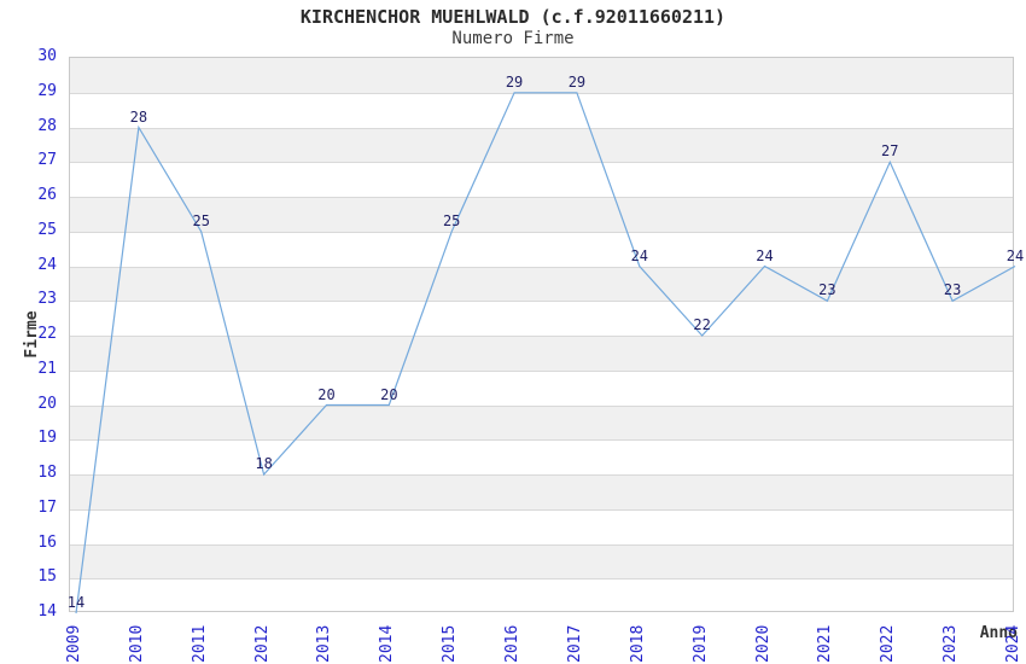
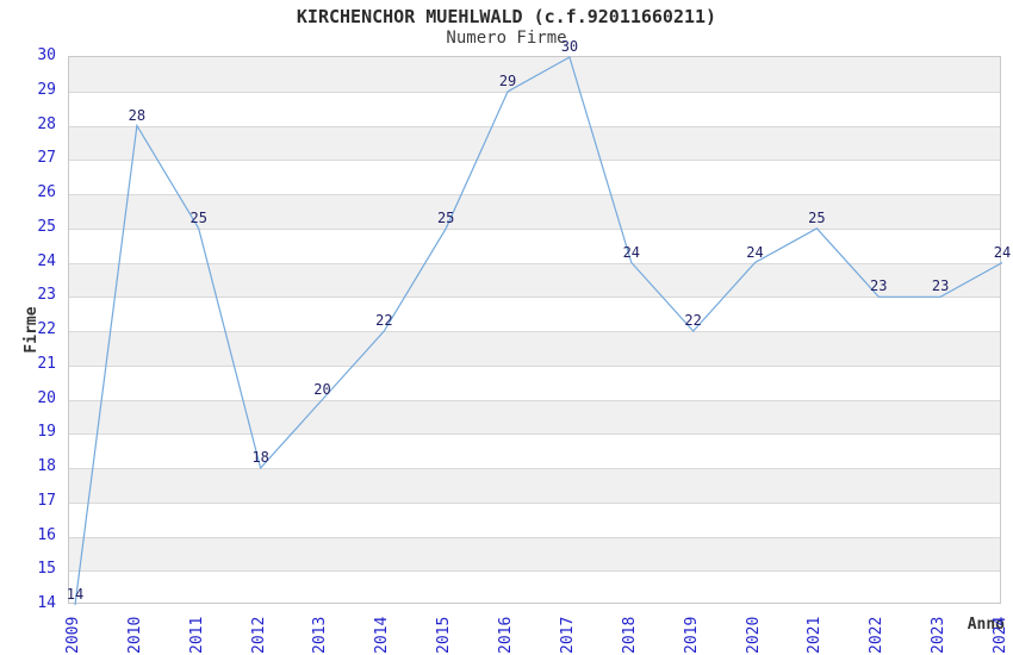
2014: 20 -> 22
2017: 29 -> 30
2021: 23 -> 25
2022: 27 -> 23
